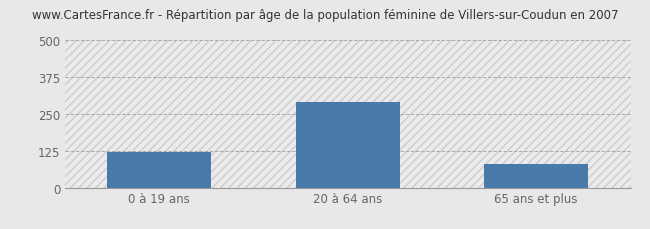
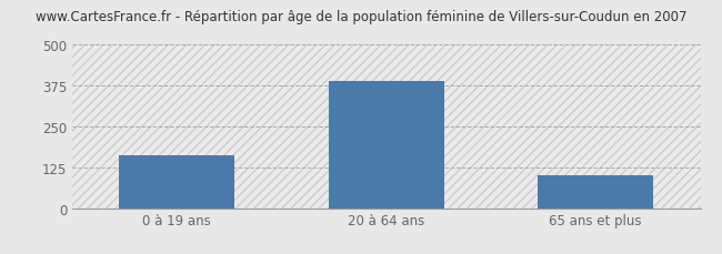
0 à 19 ans: 120 -> 160
20 à 64 ans: 290 -> 390
65 ans et plus: 80 -> 100
